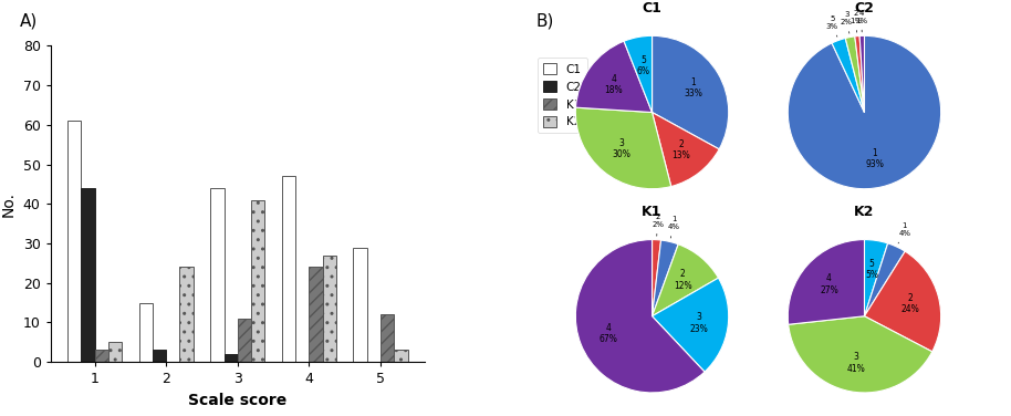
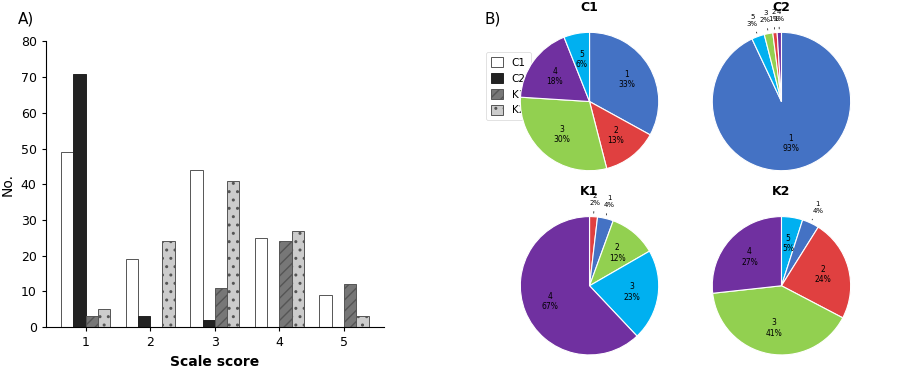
C1/1: 61 -> 49
C2/1: 44 -> 71
C1/2: 15 -> 19
C1/4: 47 -> 25
C1/5: 29 -> 9
